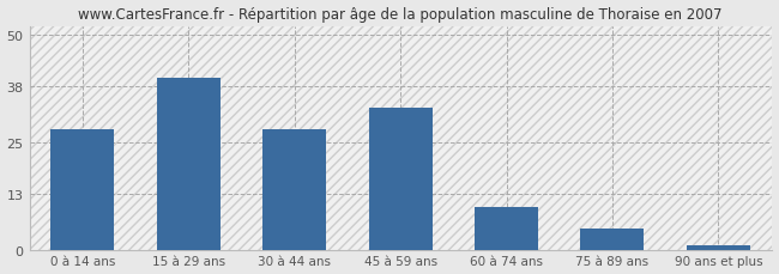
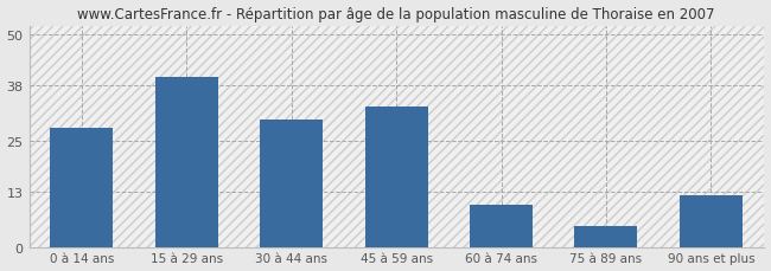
30 à 44 ans: 28 -> 30
90 ans et plus: 1 -> 12
